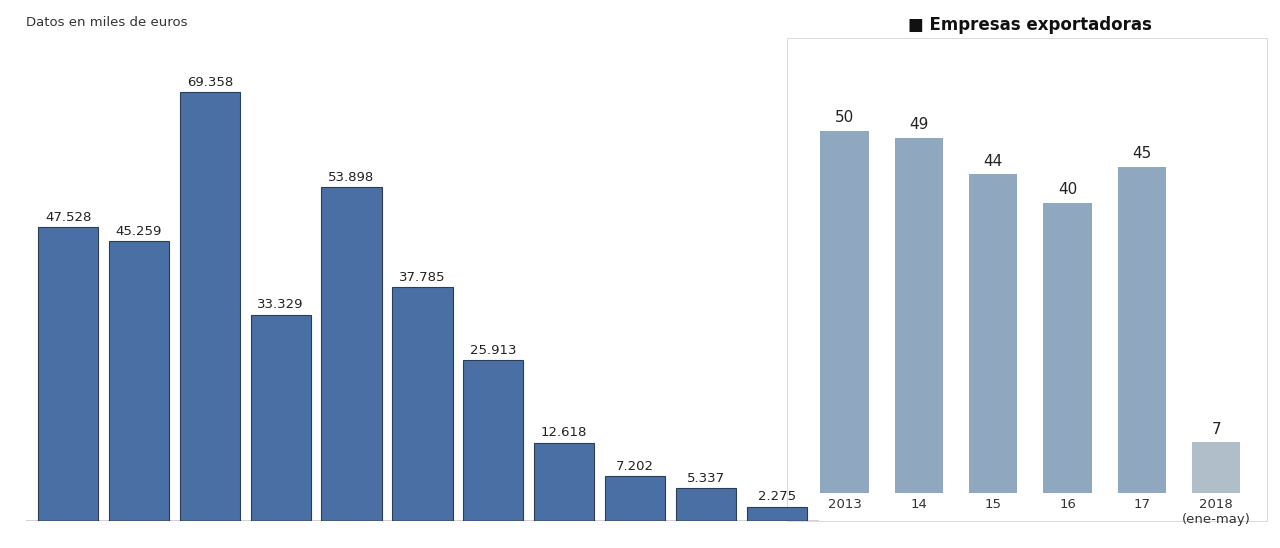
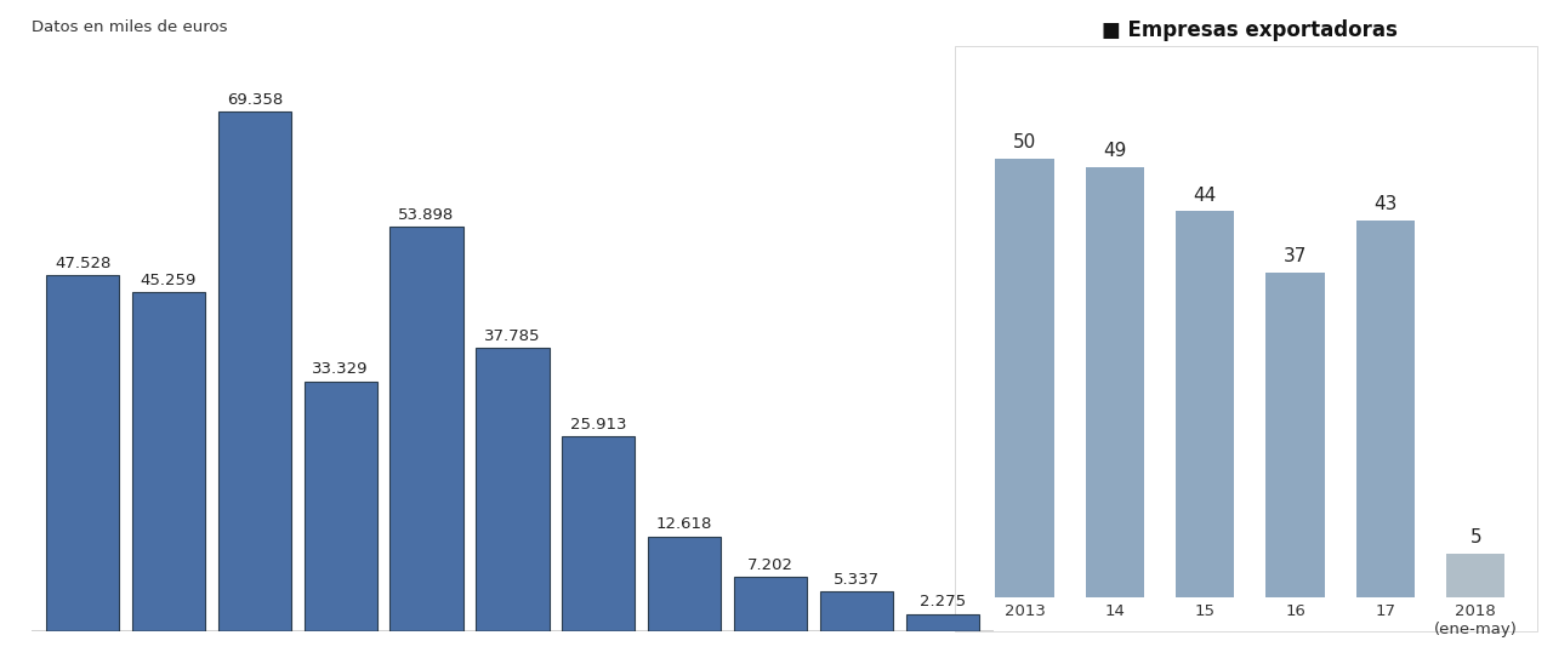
■ Empresas exportadoras/16: 40 -> 37
■ Empresas exportadoras/17: 45 -> 43
■ Empresas exportadoras/2018 (ene-may): 7 -> 5
